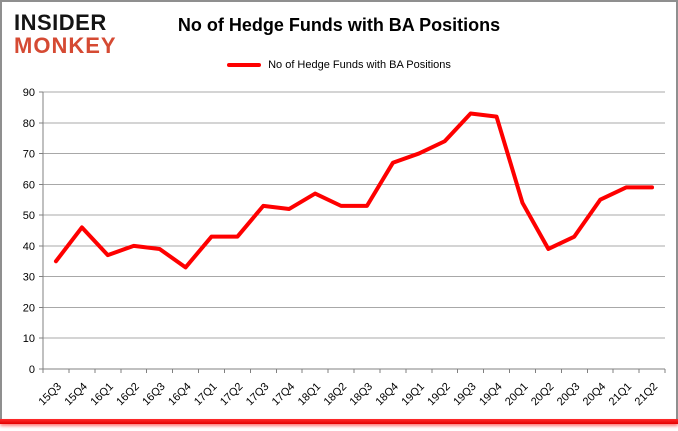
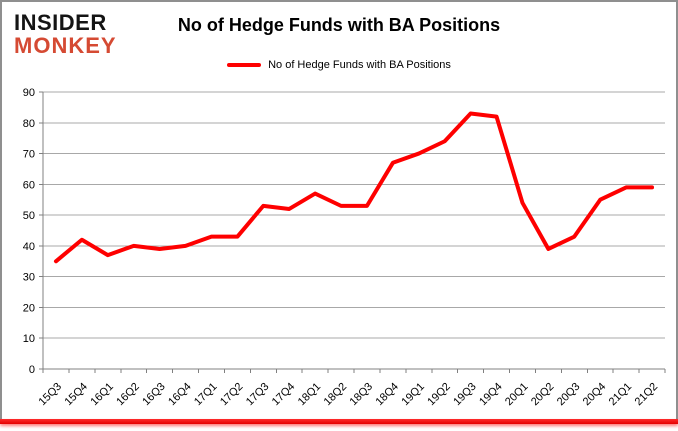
15Q4: 46 -> 42
16Q4: 33 -> 40
